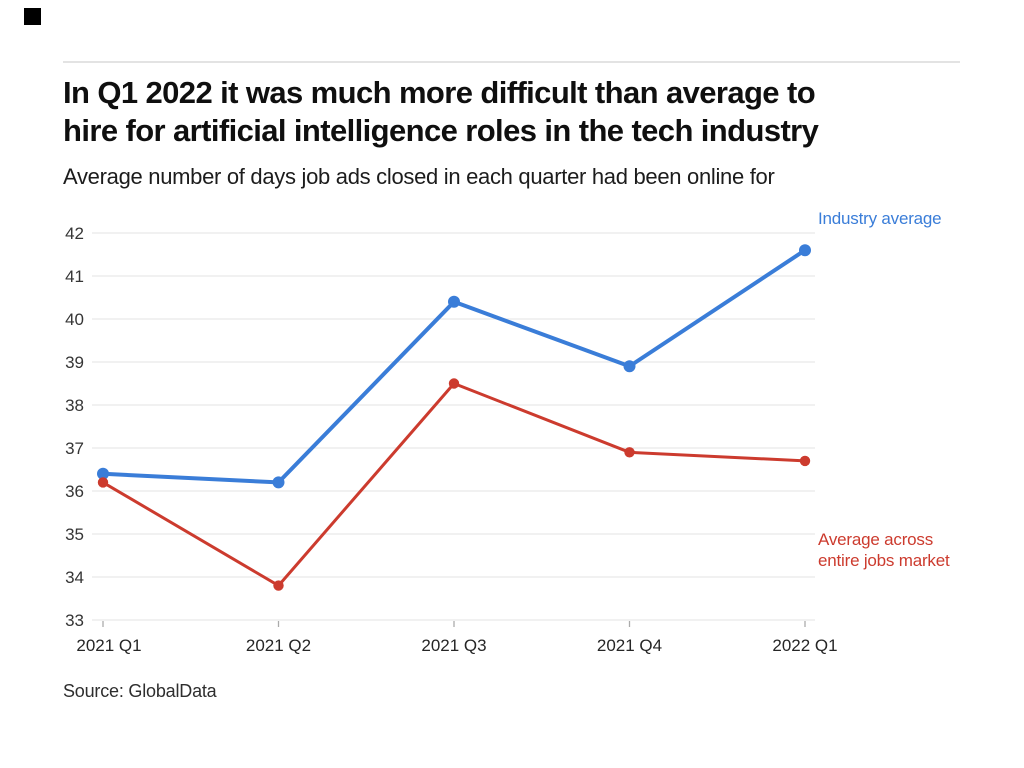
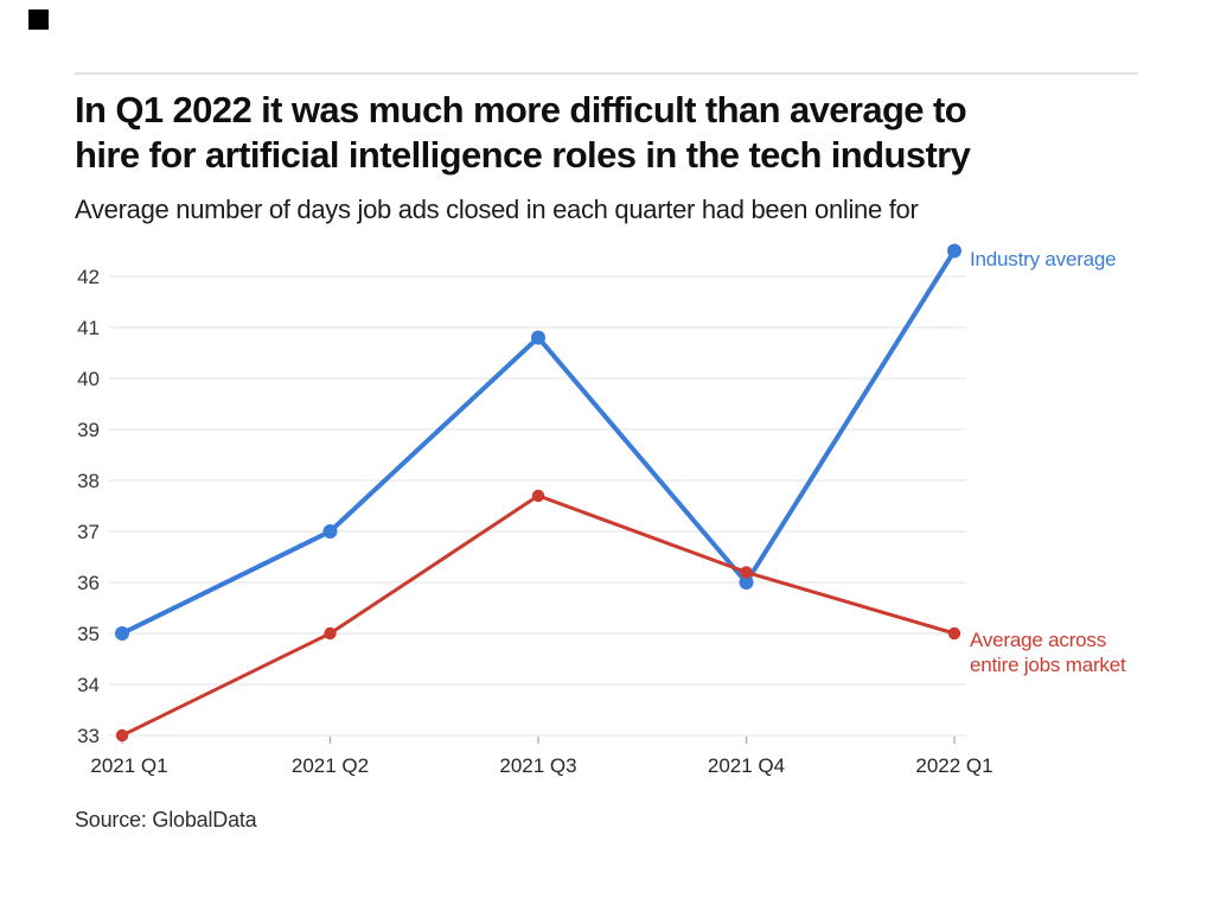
Industry average/2021 Q1: 36.4 -> 35.0
Average across entire jobs market/2021 Q1: 36.2 -> 33.0
Industry average/2021 Q2: 36.2 -> 37.0
Average across entire jobs market/2021 Q2: 33.8 -> 35.0
Industry average/2021 Q3: 40.4 -> 40.8
Average across entire jobs market/2021 Q3: 38.5 -> 37.7
Industry average/2021 Q4: 38.9 -> 36.0
Average across entire jobs market/2021 Q4: 36.9 -> 36.2
Industry average/2022 Q1: 41.6 -> 42.5
Average across entire jobs market/2022 Q1: 36.7 -> 35.0
